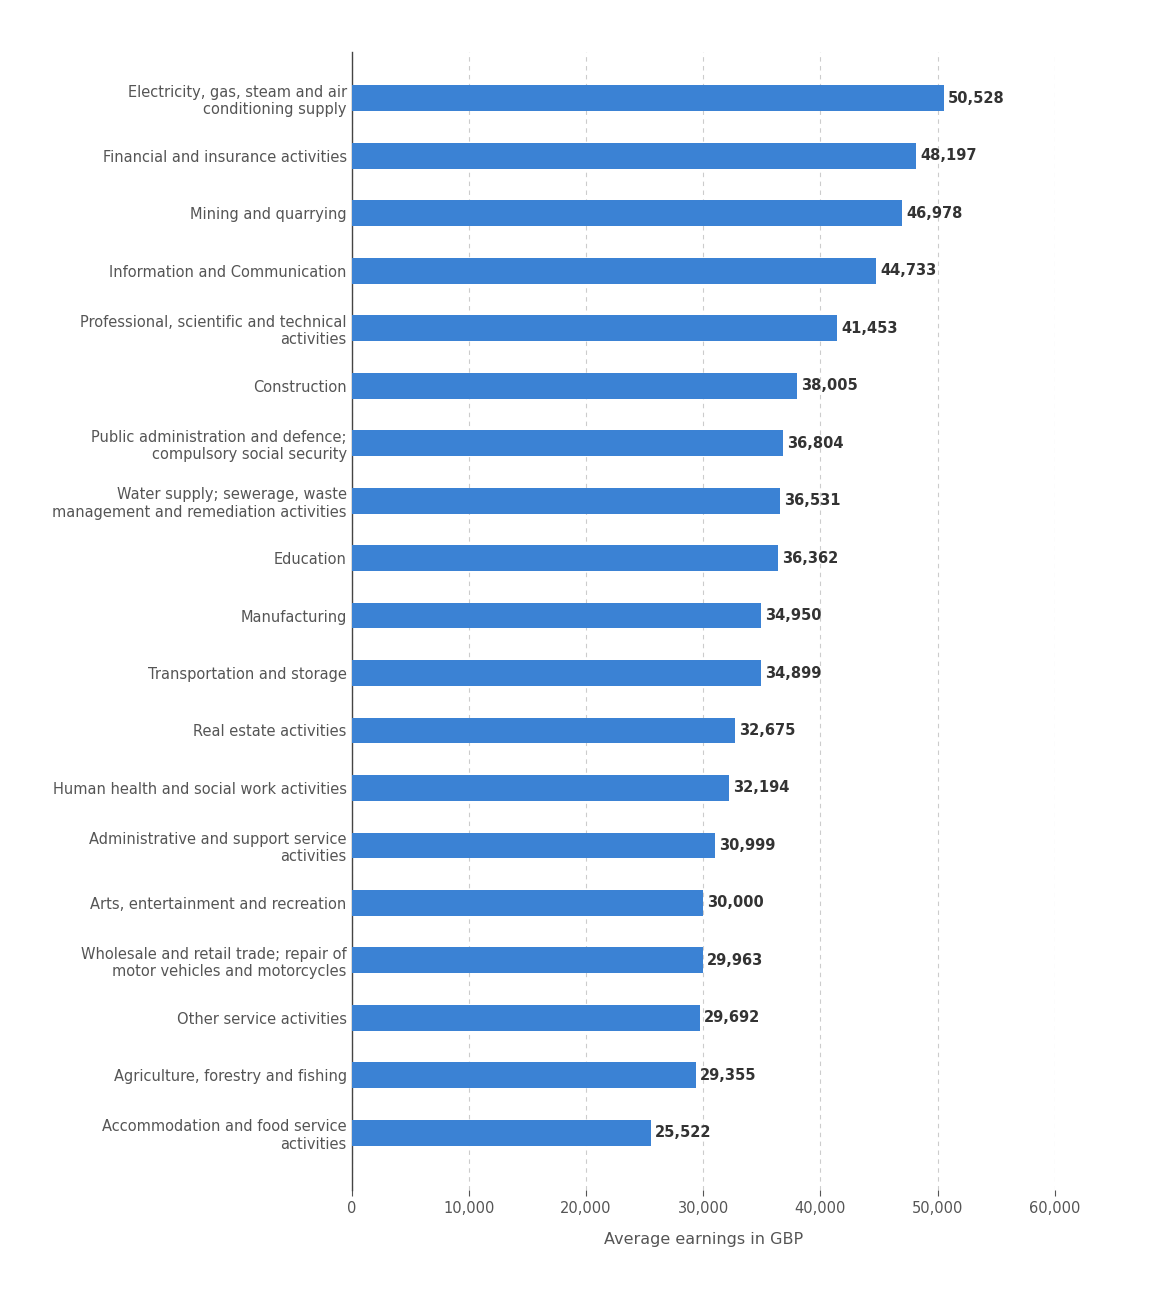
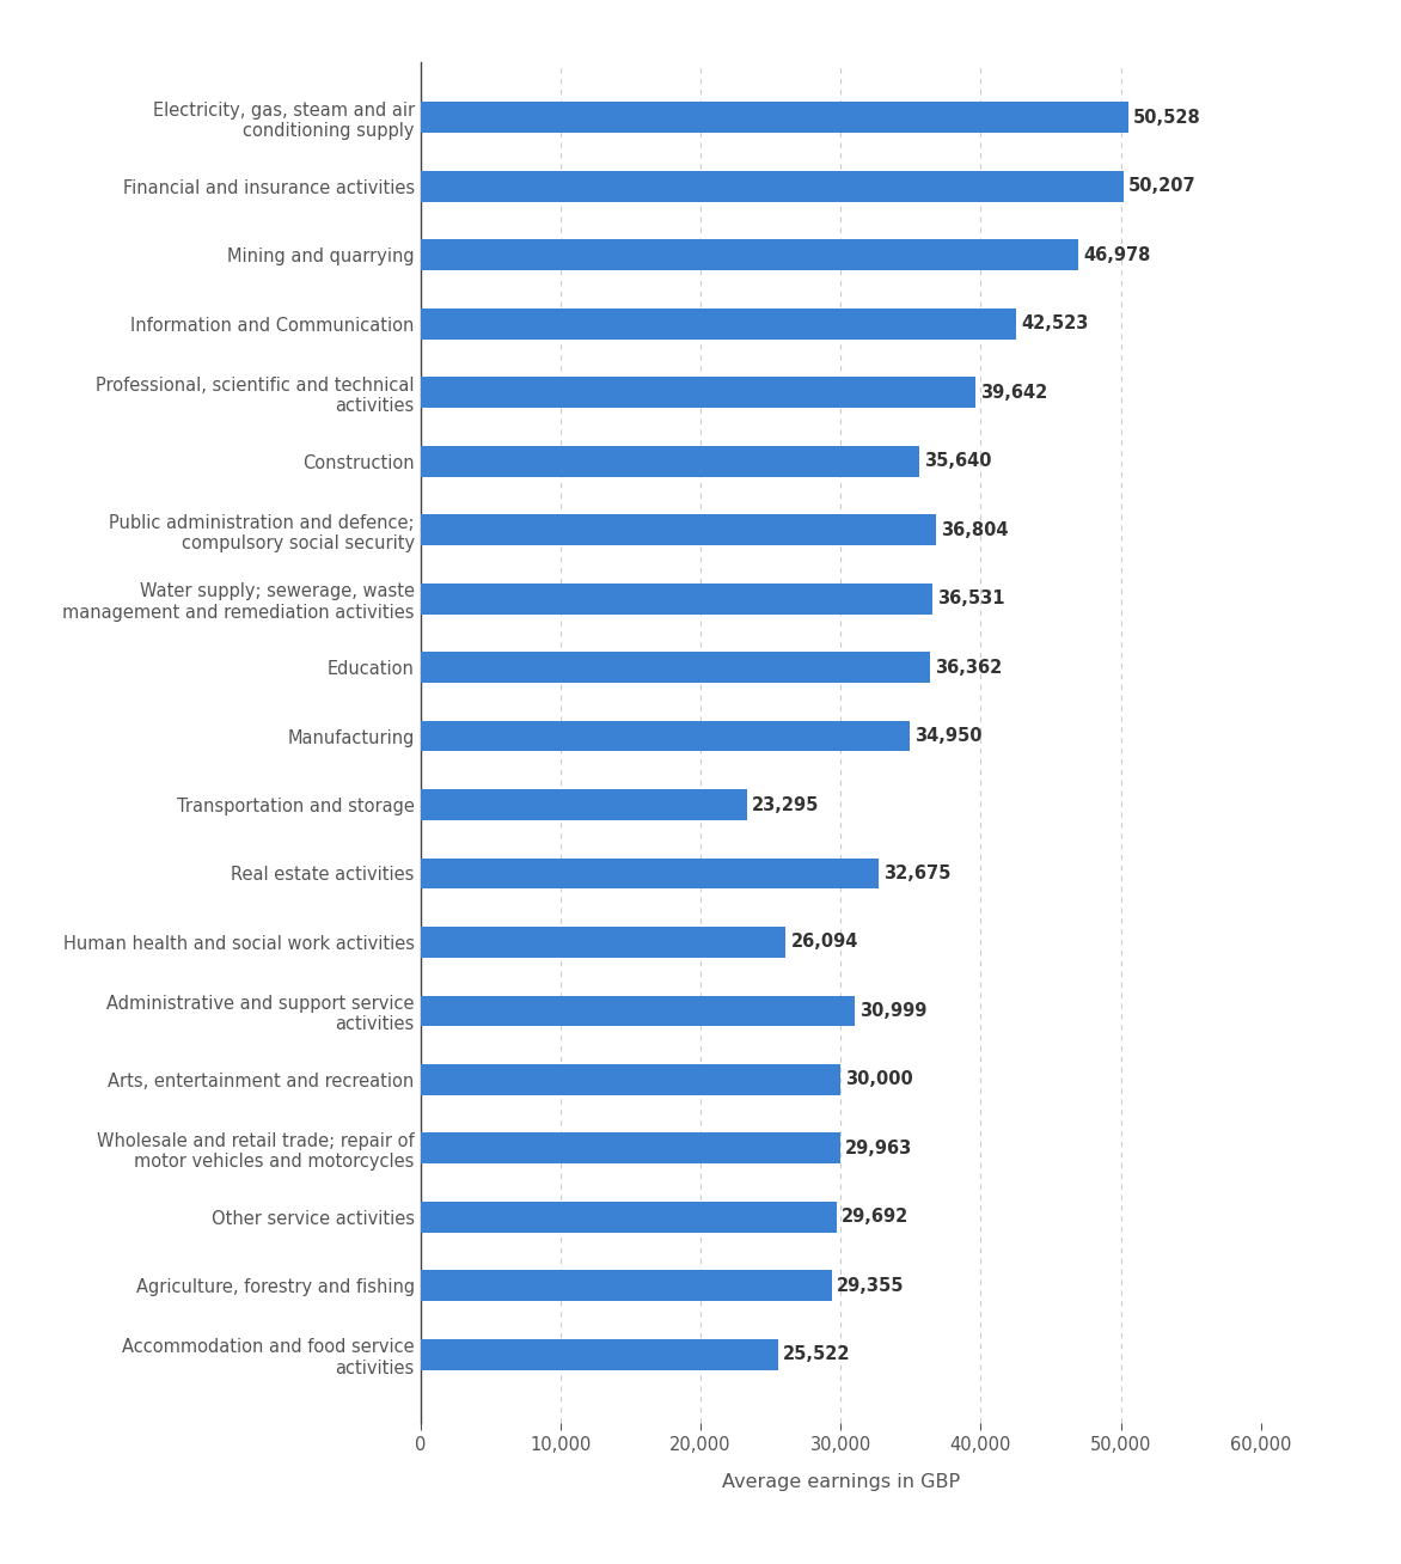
Financial and insurance activities: 48,197 -> 50,207
Information and Communication: 44,733 -> 42,523
Professional, scientific and technical activities: 41,453 -> 39,642
Construction: 38,005 -> 35,640
Transportation and storage: 34,899 -> 23,295
Human health and social work activities: 32,194 -> 26,094
